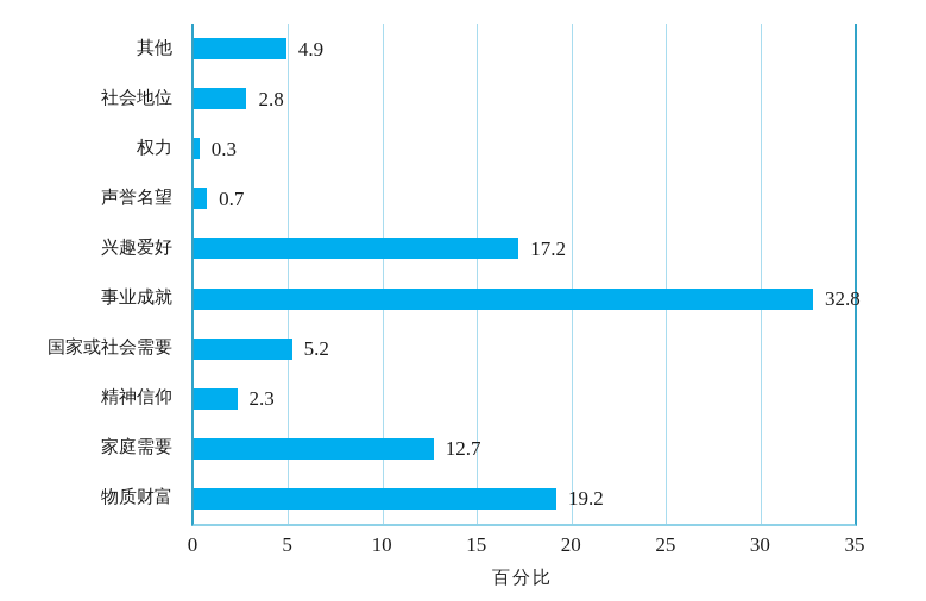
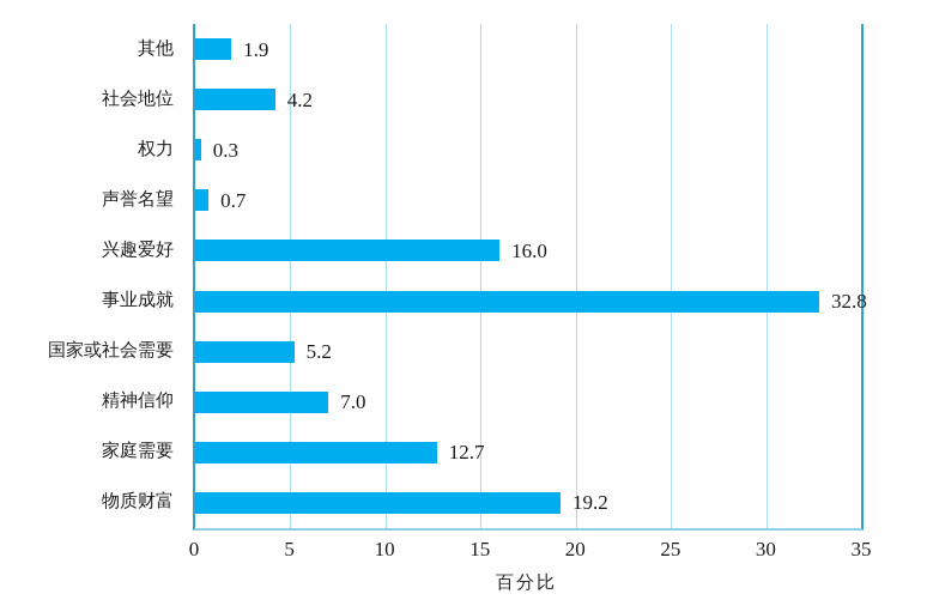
其他: 4.9 -> 1.9
社会地位: 2.8 -> 4.2
兴趣爱好: 17.2 -> 16.0
精神信仰: 2.3 -> 7.0
